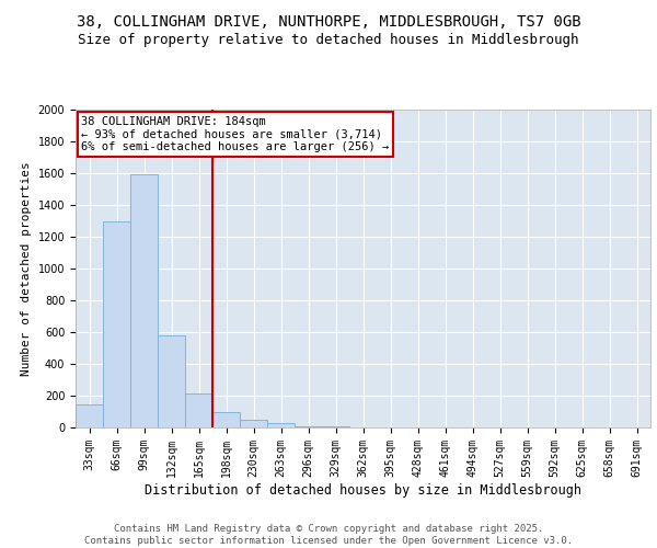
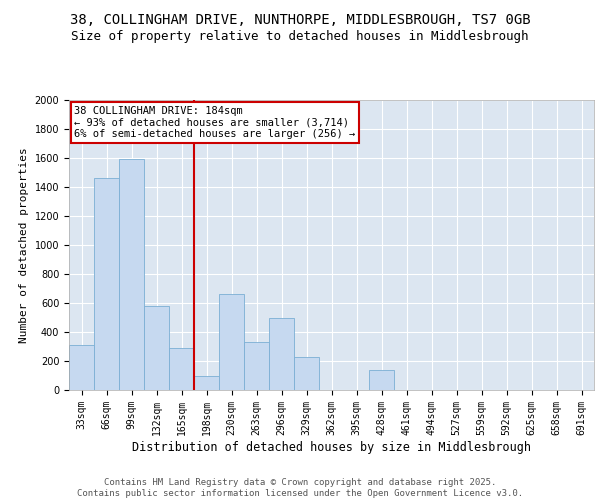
33sqm: 140 -> 310
66sqm: 1300 -> 1460
165sqm: 220 -> 290
230sqm: 50 -> 660
263sqm: 20 -> 330
296sqm: 10 -> 500
329sqm: 0 -> 230
428sqm: 0 -> 140
